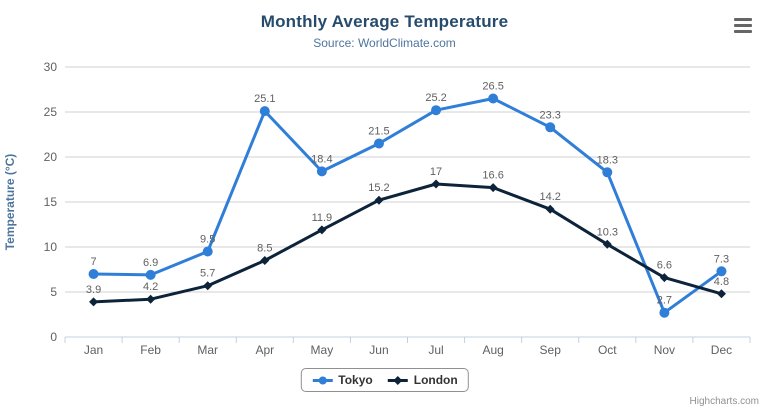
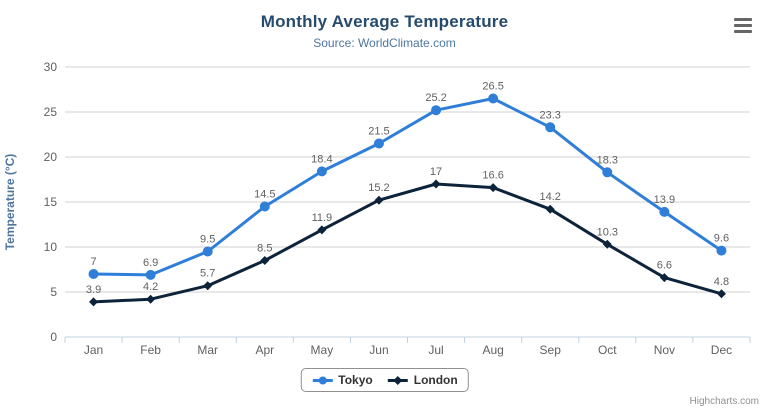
Tokyo/Apr: 25.1 -> 14.5
Tokyo/Nov: 2.7 -> 13.9
Tokyo/Dec: 7.3 -> 9.6
